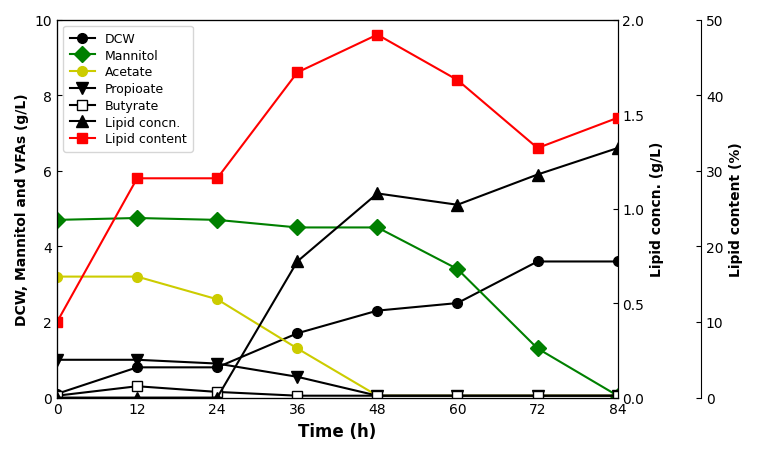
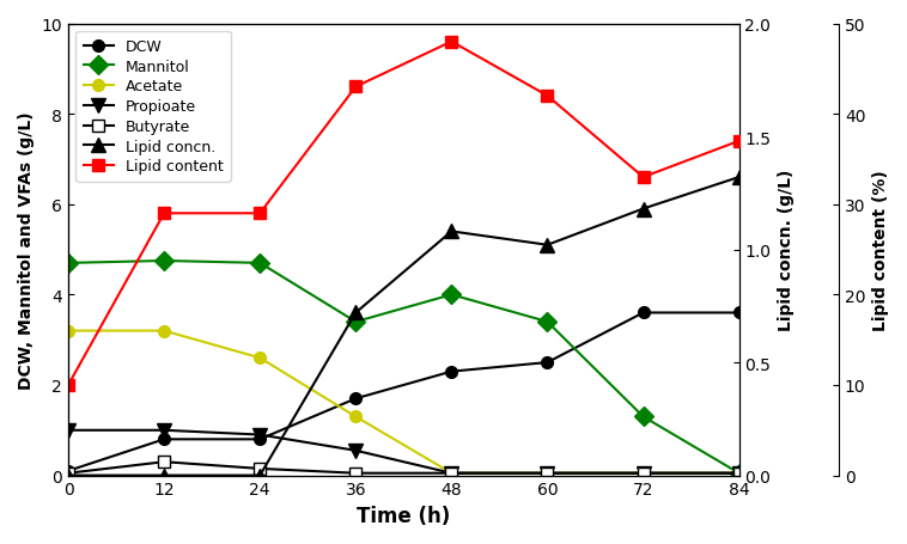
Mannitol/36: 4.50 -> 3.40
Mannitol/48: 4.50 -> 4.00
